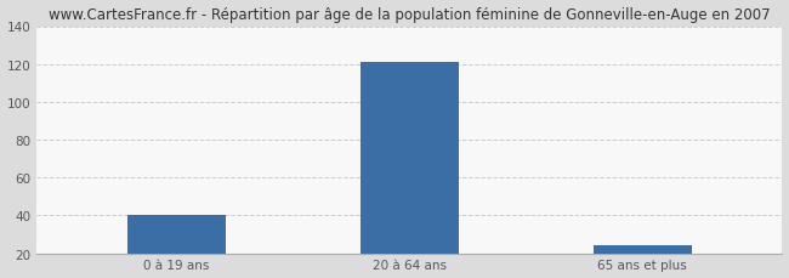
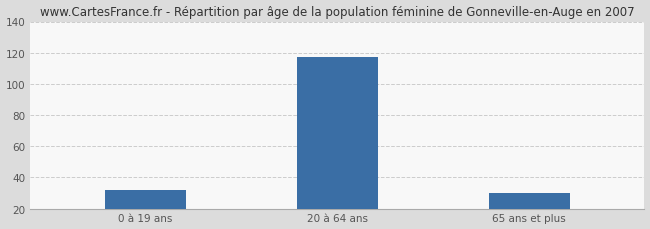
0 à 19 ans: 40 -> 32
20 à 64 ans: 121 -> 117
65 ans et plus: 24 -> 30
